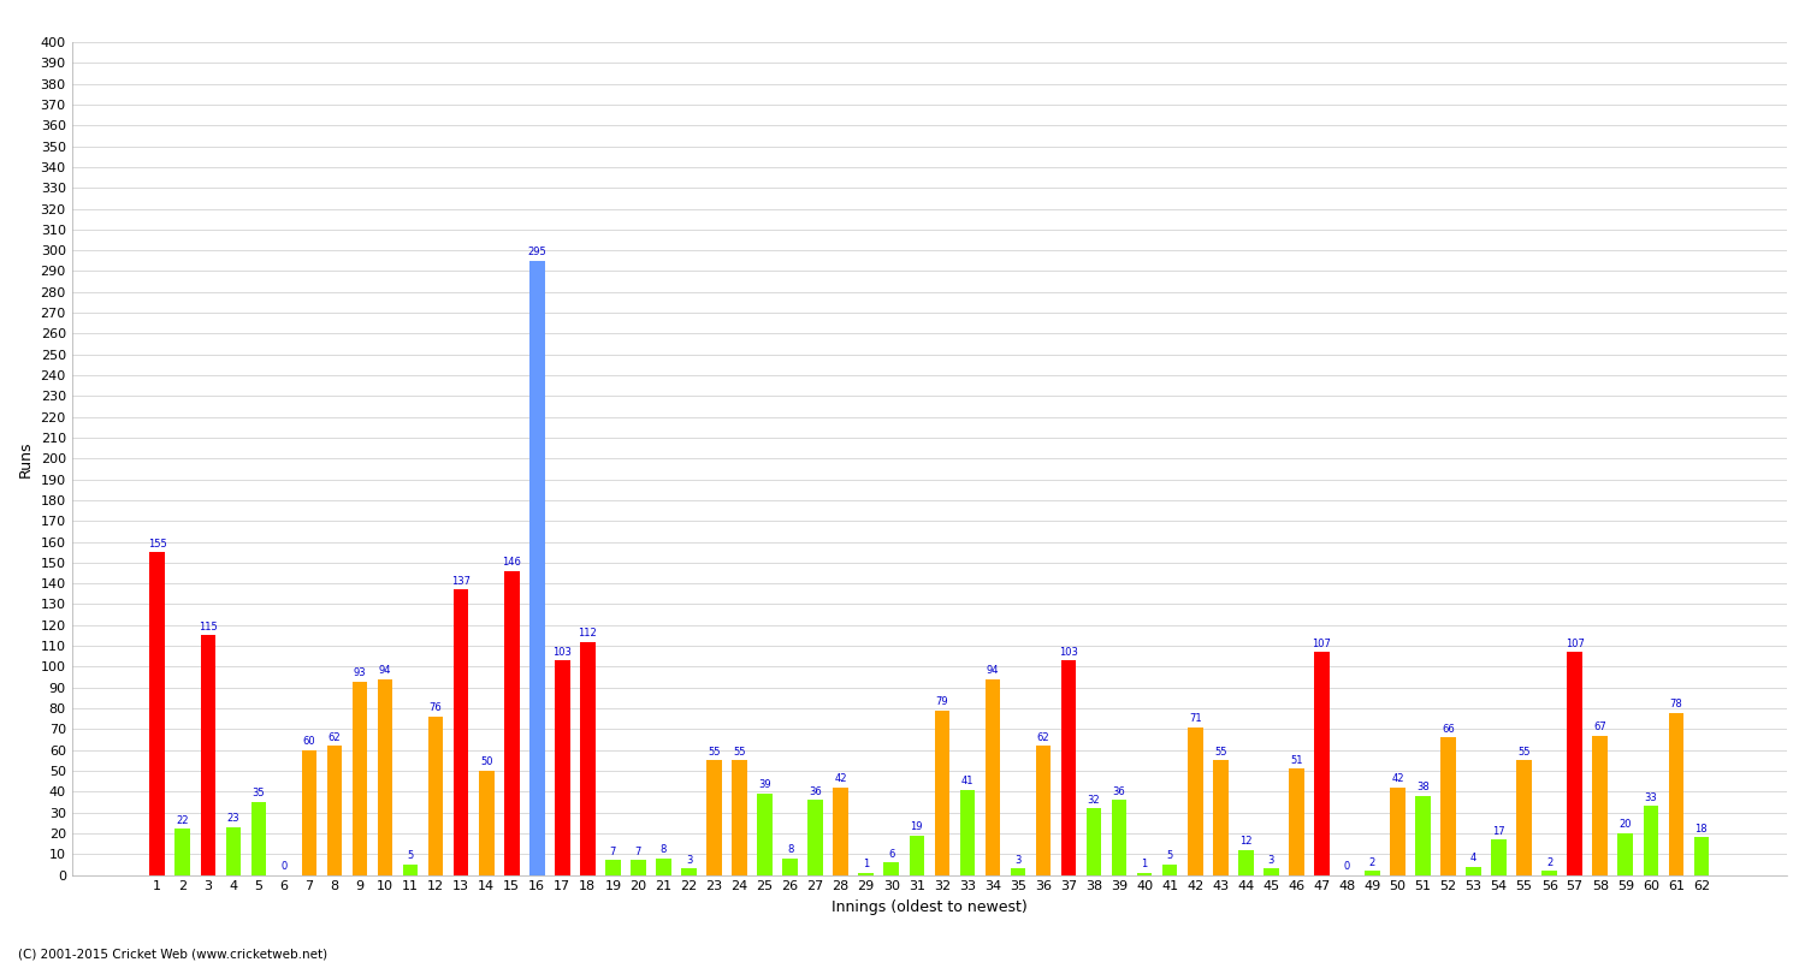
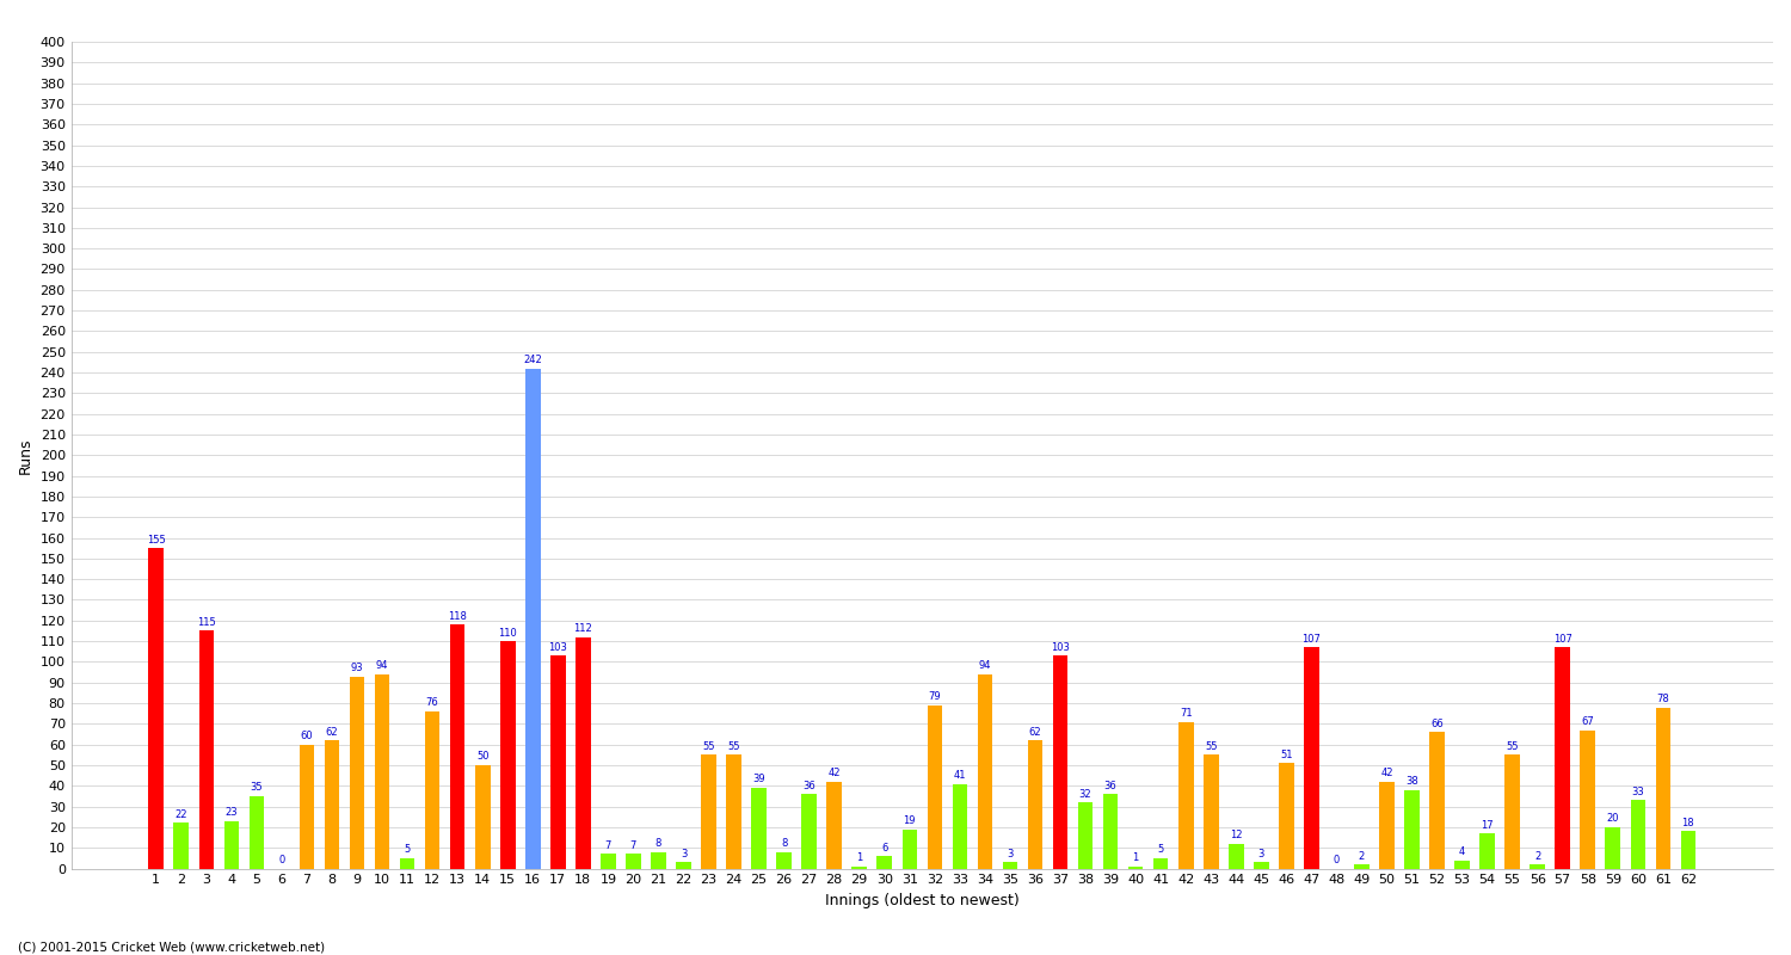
13: 137 -> 118
15: 146 -> 110
16: 295 -> 242
